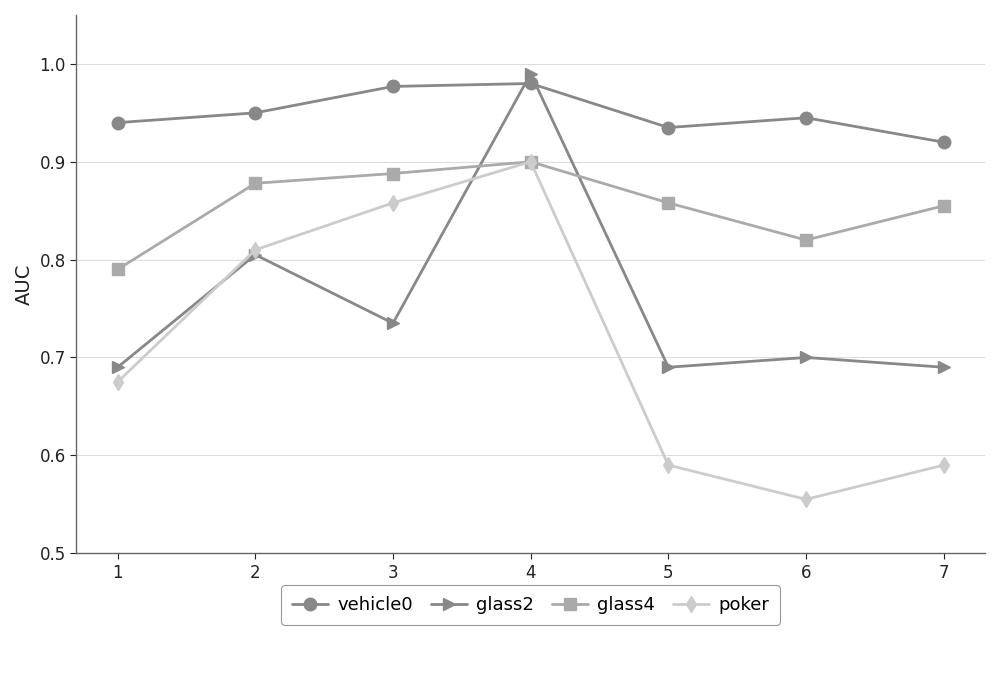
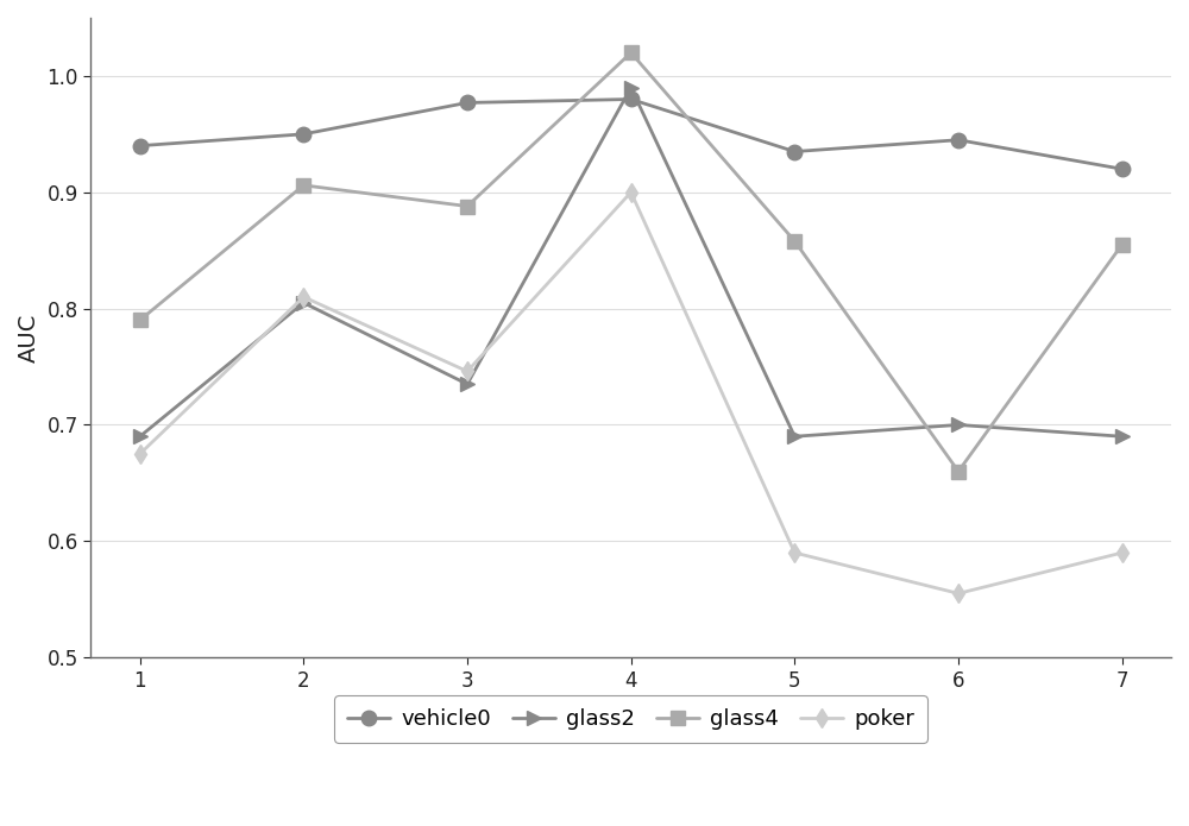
glass4/2: 0.878 -> 0.906
poker/3: 0.858 -> 0.746
glass4/4: 0.900 -> 1.020
glass4/6: 0.820 -> 0.660
